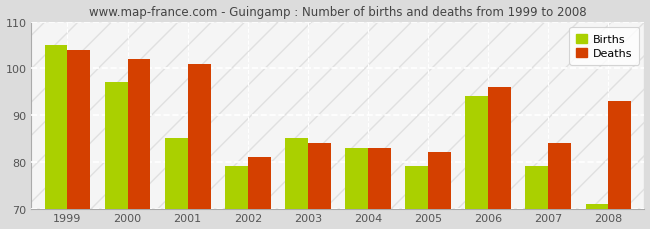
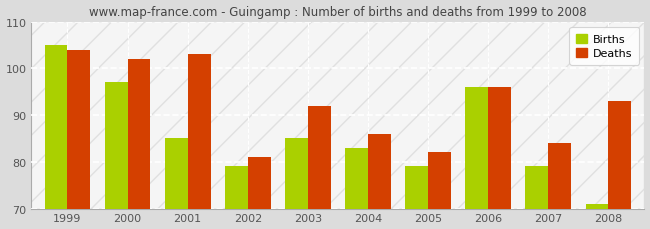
Deaths/2001: 101 -> 103
Deaths/2003: 84 -> 92
Deaths/2004: 83 -> 86
Births/2006: 94 -> 96
